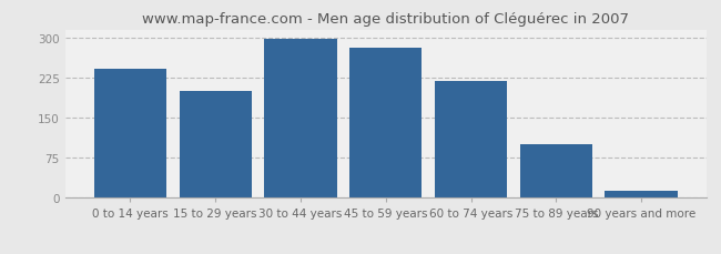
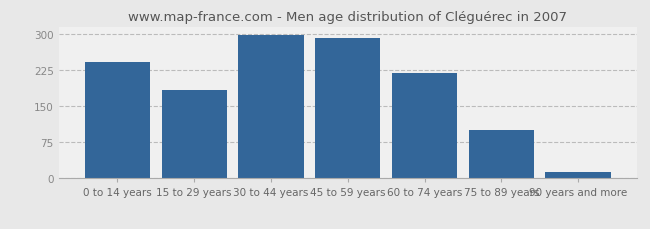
15 to 29 years: 200 -> 183
45 to 59 years: 280 -> 292
